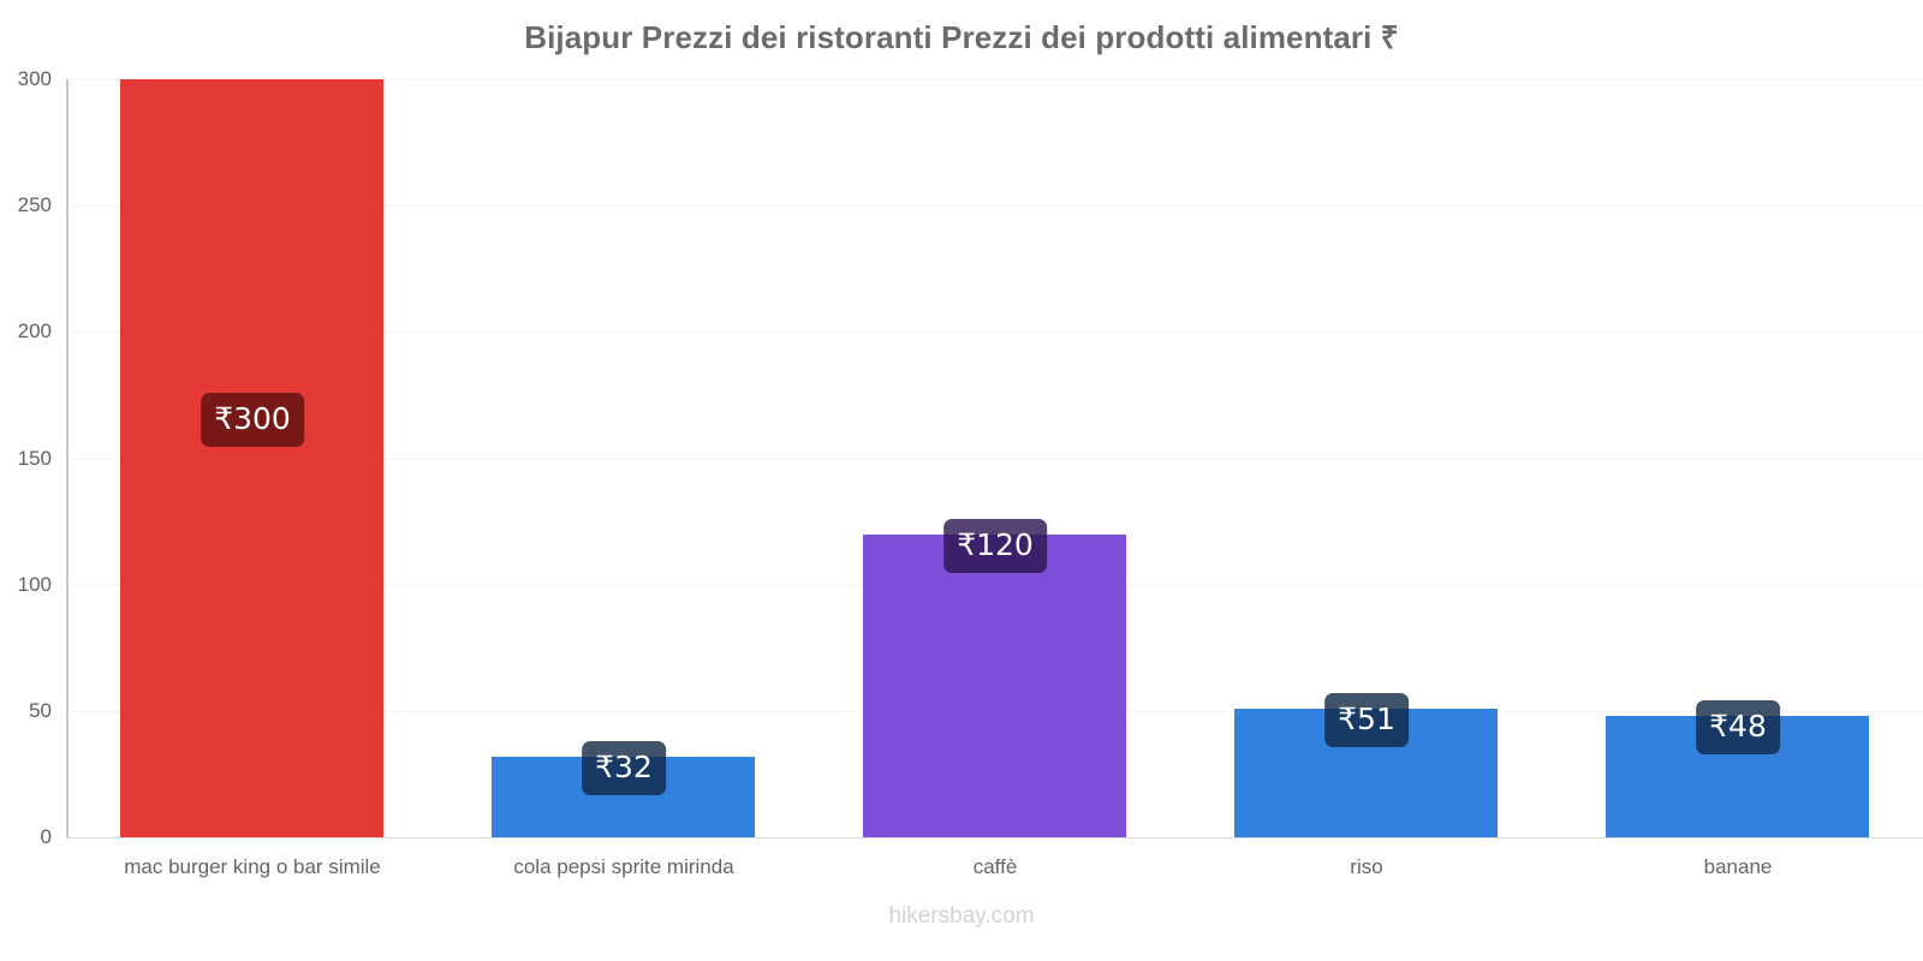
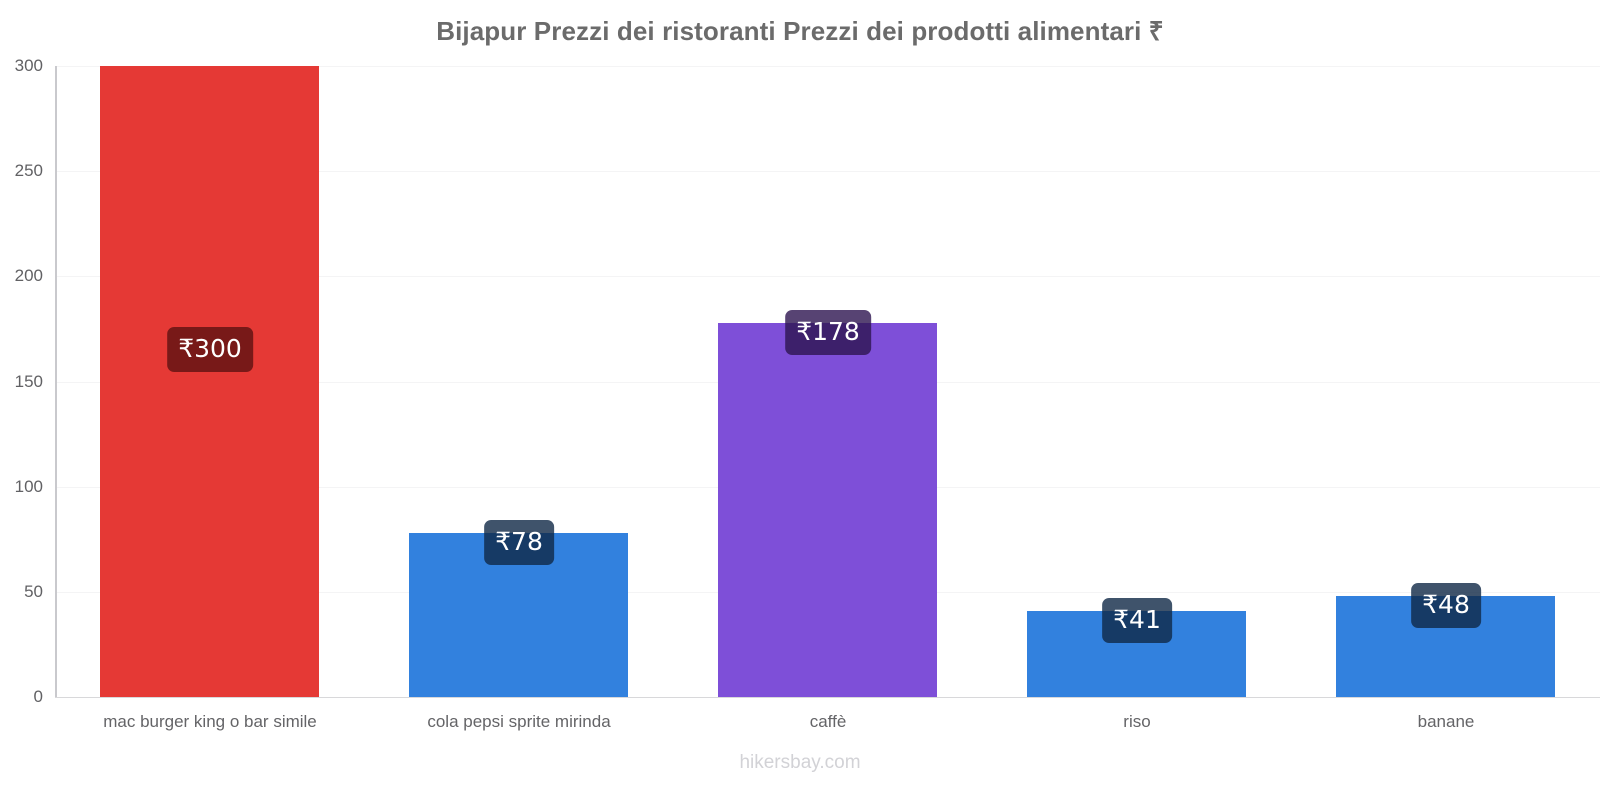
cola pepsi sprite mirinda: 32 -> 78
caffè: 120 -> 178
riso: 51 -> 41
